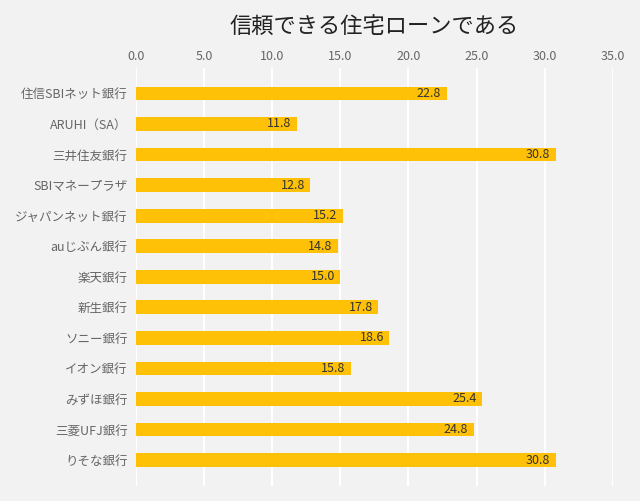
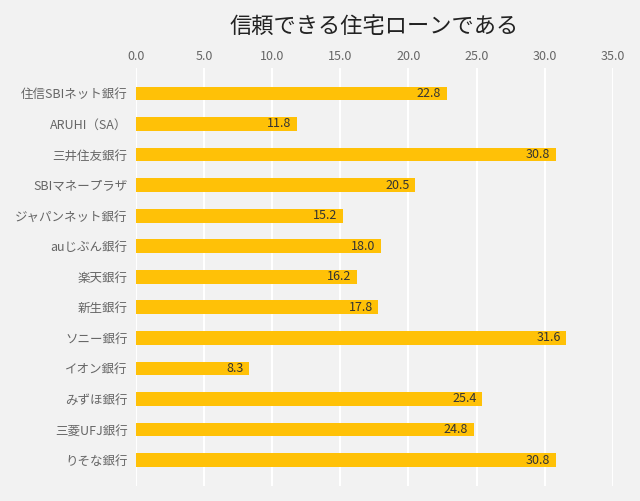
SBIマネープラザ: 12.8 -> 20.5
auじぶん銀行: 14.8 -> 18.0
楽天銀行: 15.0 -> 16.2
ソニー銀行: 18.6 -> 31.6
イオン銀行: 15.8 -> 8.3
